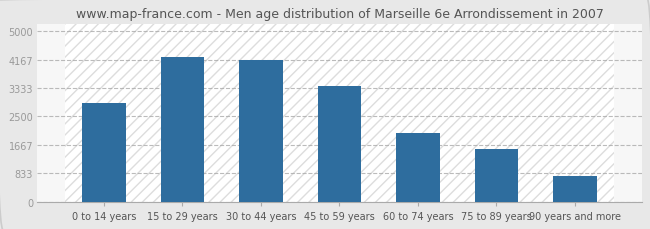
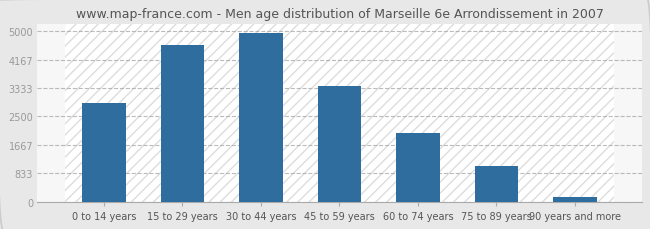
15 to 29 years: 4250 -> 4600
30 to 44 years: 4150 -> 4950
75 to 89 years: 1550 -> 1050
90 years and more: 750 -> 150
